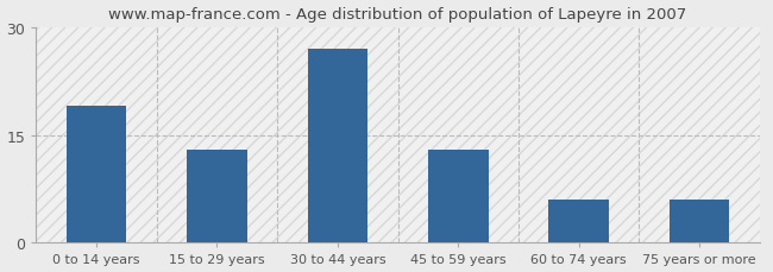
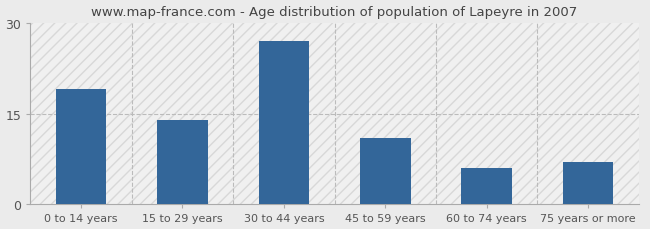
15 to 29 years: 13 -> 14
45 to 59 years: 13 -> 11
75 years or more: 6 -> 7
